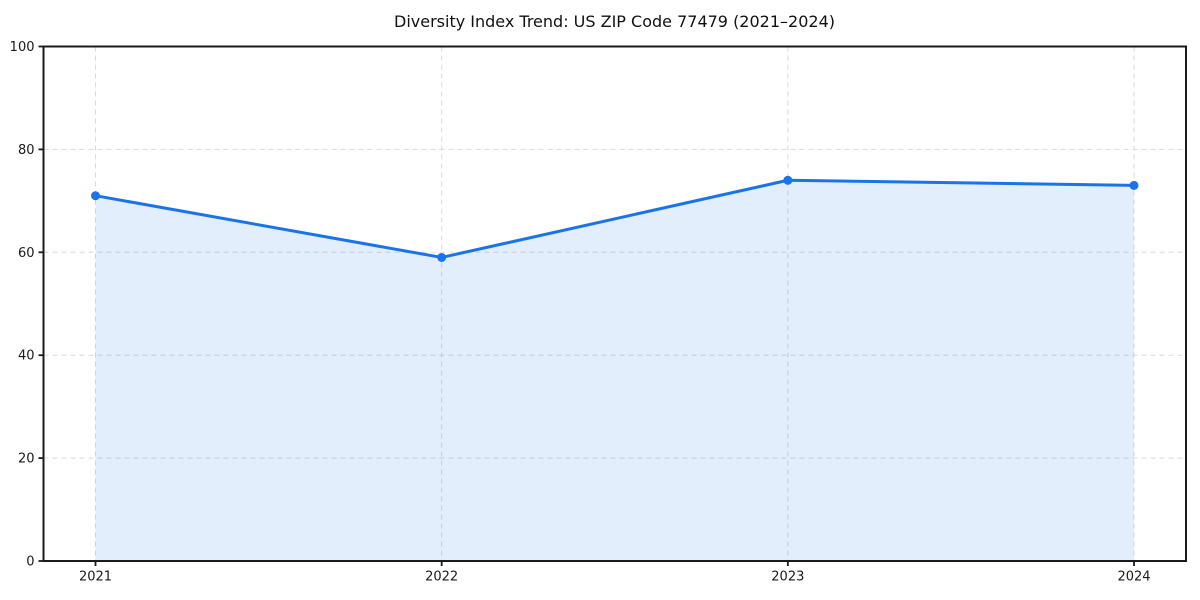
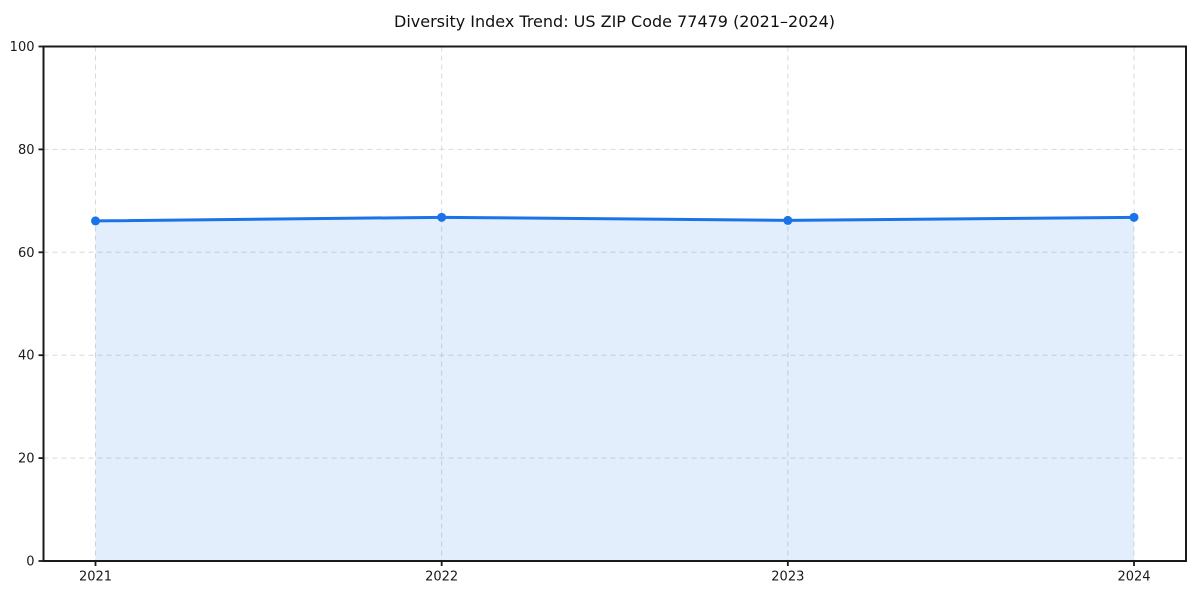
2021: 71 -> 66
2022: 59 -> 67
2023: 74 -> 66
2024: 73 -> 67
